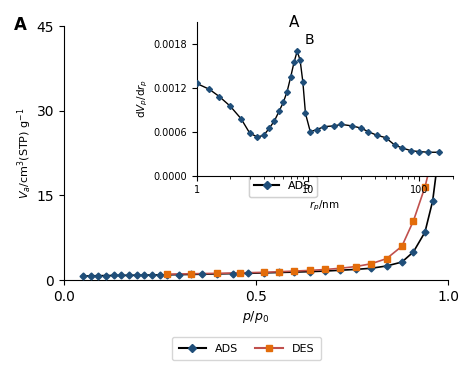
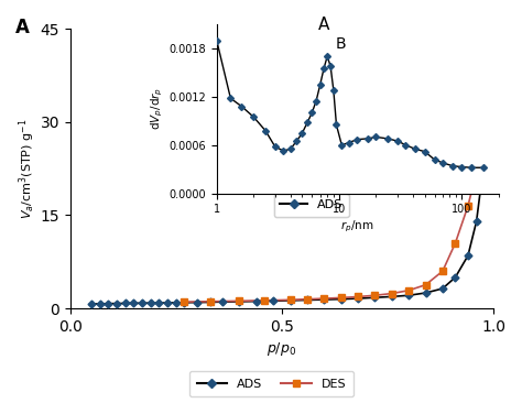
1: 0.00126 -> 0.00190
